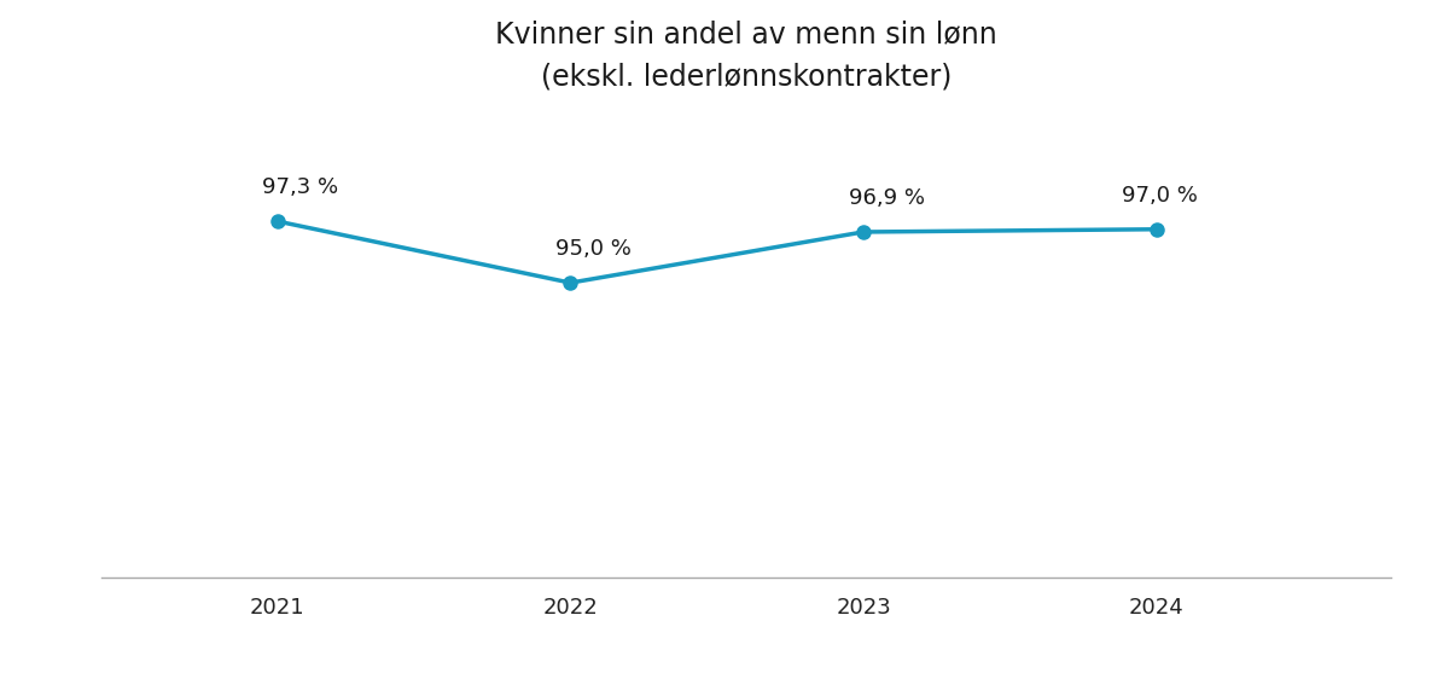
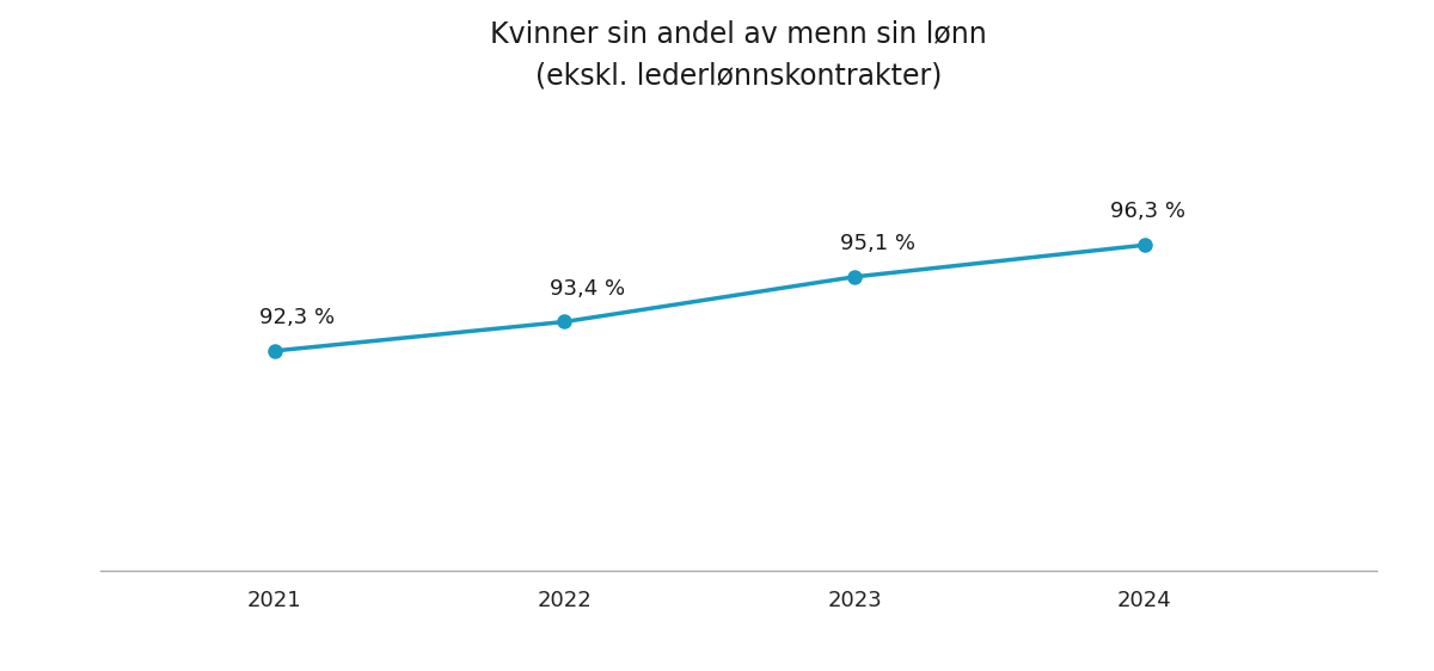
2021: 97,3 -> 92,3
2022: 95,0 -> 93,4
2023: 96,9 -> 95,1
2024: 97,0 -> 96,3
